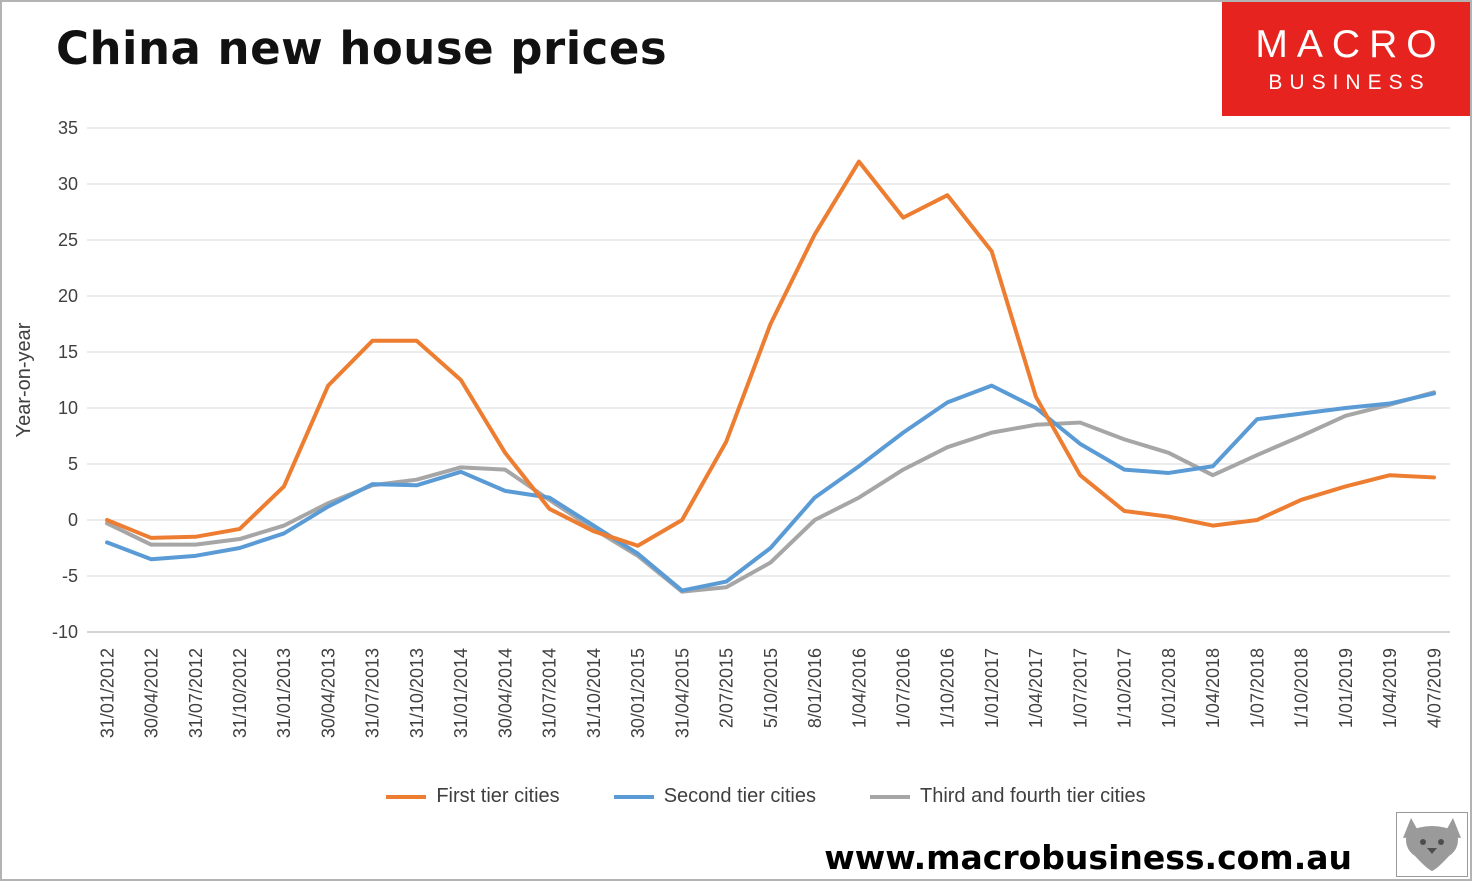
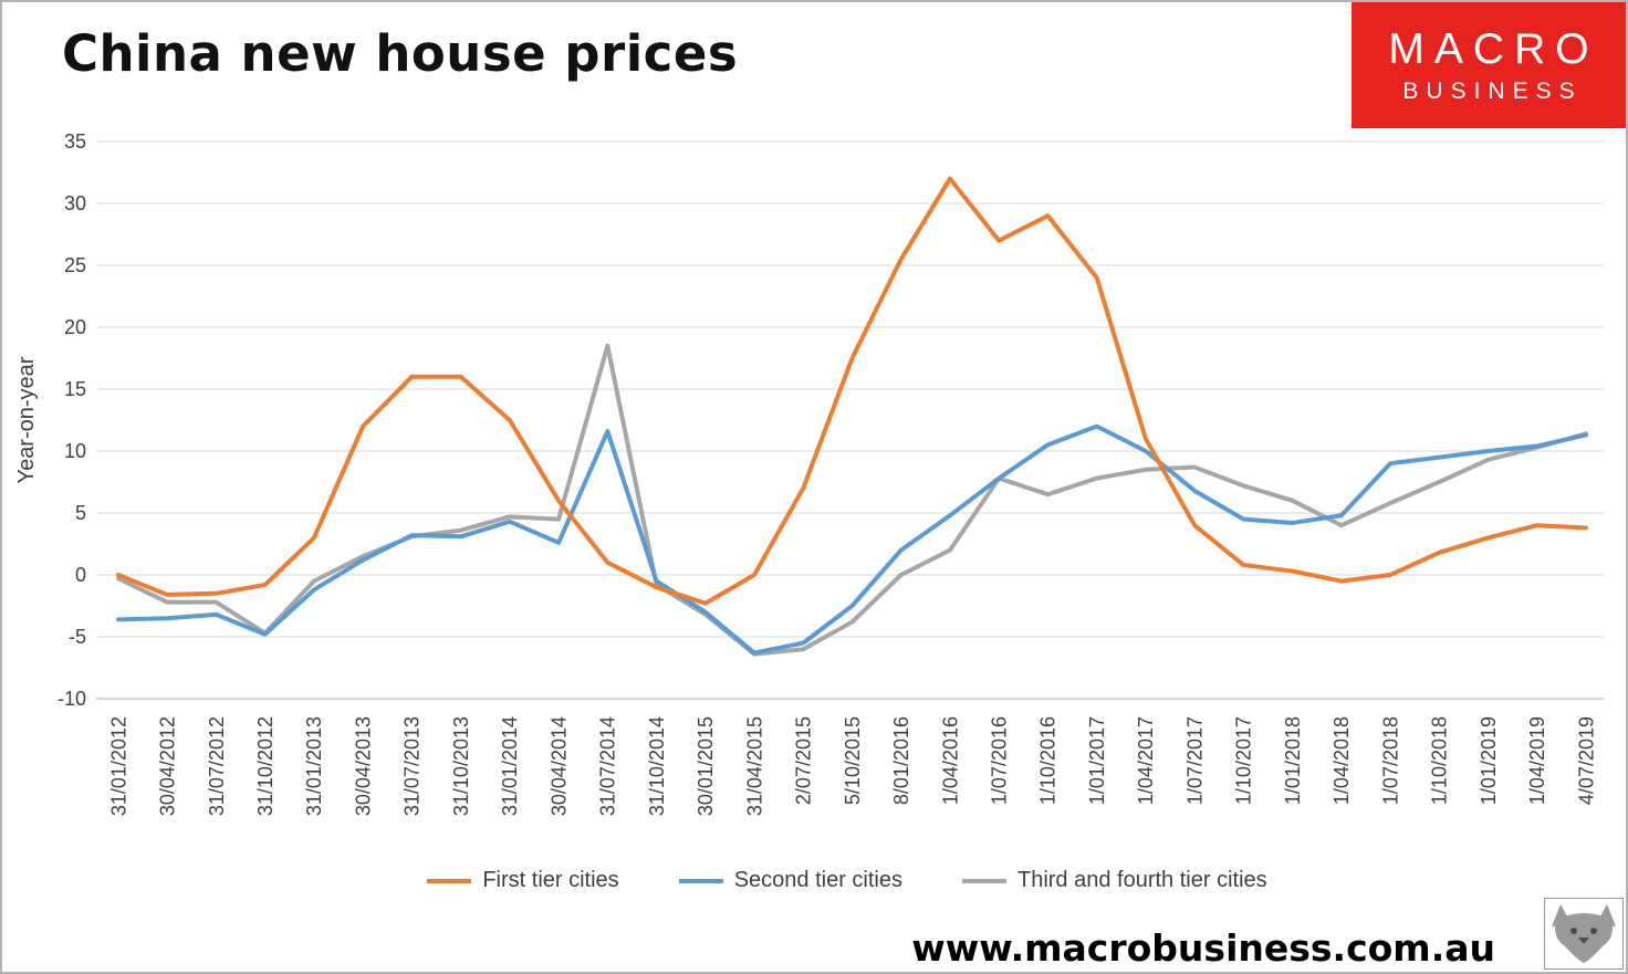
Second tier cities/31/01/2012: -2.0 -> -3.6
Second tier cities/31/10/2012: -2.5 -> -4.8
Third and fourth tier cities/31/10/2012: -1.7 -> -4.7
Second tier cities/31/07/2014: 2.0 -> 11.6
Third and fourth tier cities/31/07/2014: 1.8 -> 18.5
Third and fourth tier cities/1/07/2016: 4.5 -> 7.8
